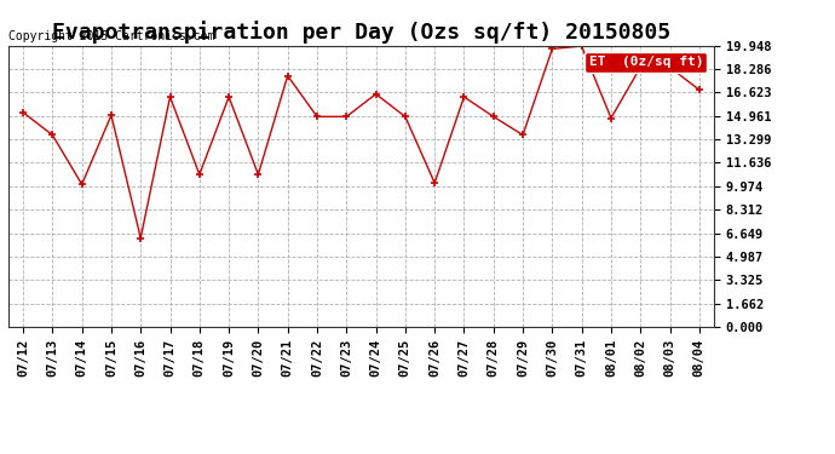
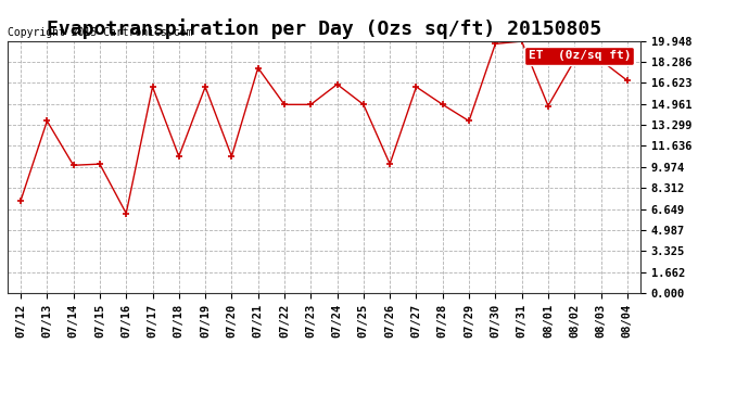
07/12: 15.2 -> 7.3
07/15: 15.0 -> 10.2
